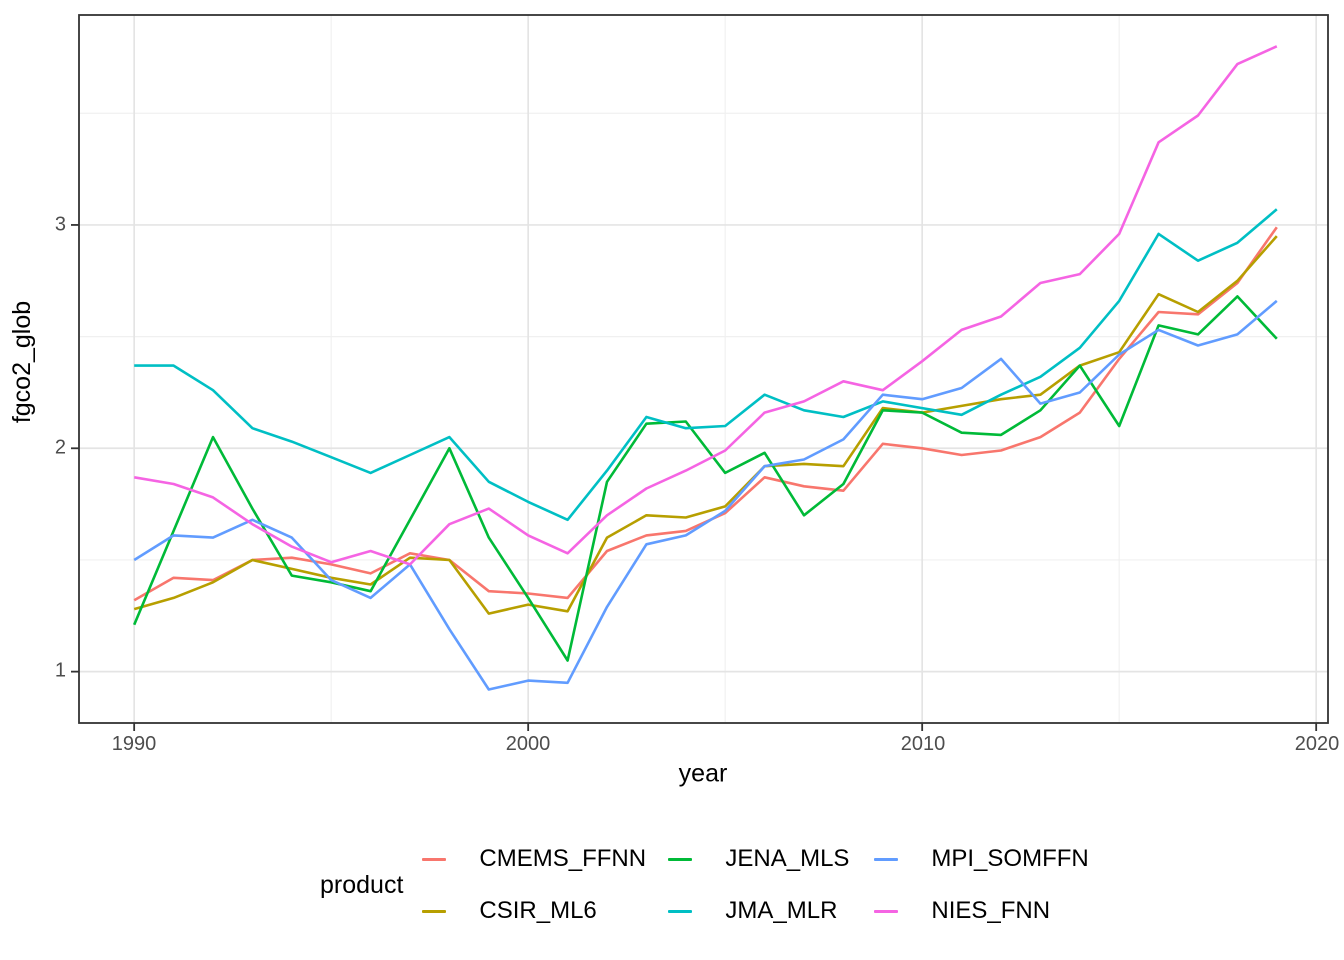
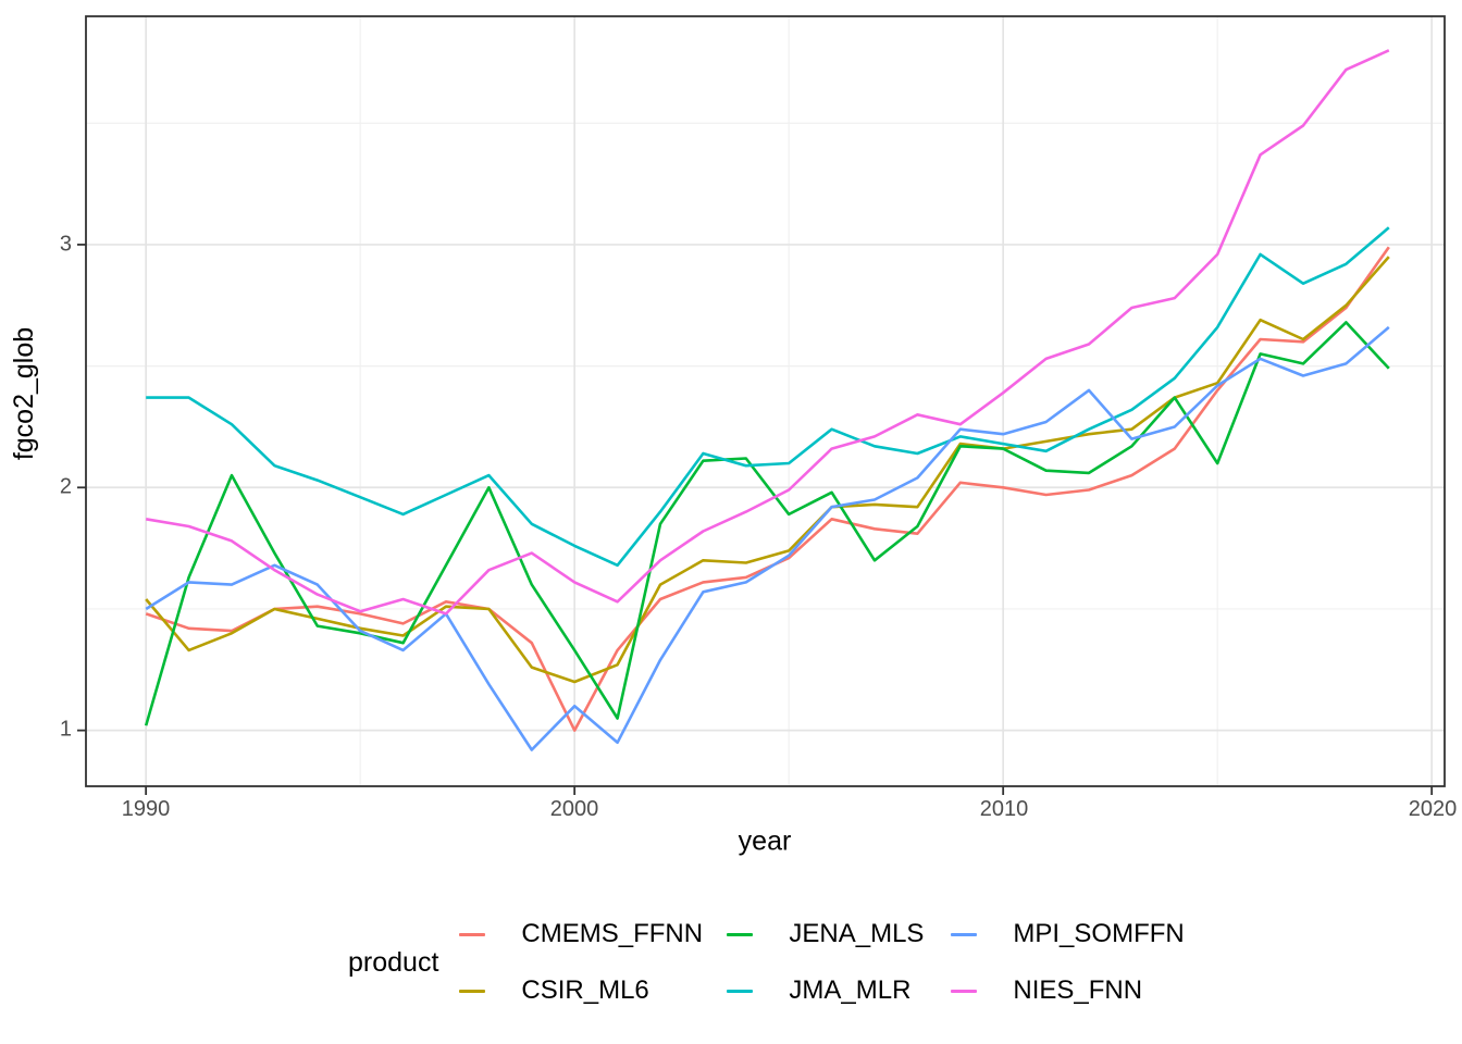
CMEMS_FFNN/1990: 1.32 -> 1.48
CSIR_ML6/1990: 1.28 -> 1.54
JENA_MLS/1990: 1.21 -> 1.02
CMEMS_FFNN/2000: 1.35 -> 1.00
CSIR_ML6/2000: 1.30 -> 1.20
MPI_SOMFFN/2000: 0.96 -> 1.10
